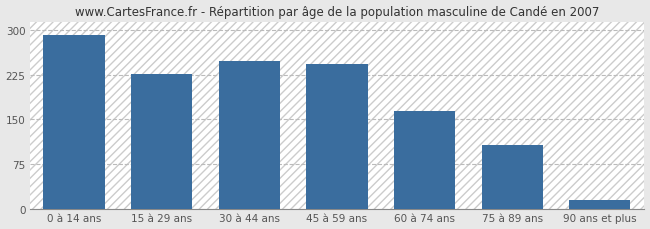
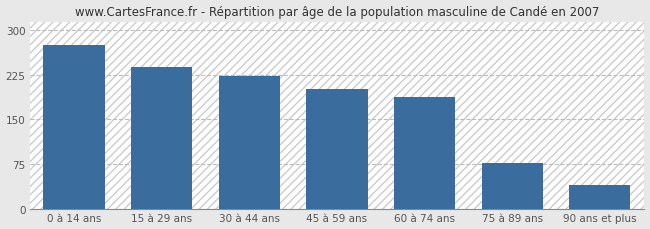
0 à 14 ans: 293 -> 276
15 à 29 ans: 226 -> 238
30 à 44 ans: 248 -> 224
45 à 59 ans: 244 -> 202
60 à 74 ans: 165 -> 188
75 à 89 ans: 107 -> 76
90 ans et plus: 14 -> 40
